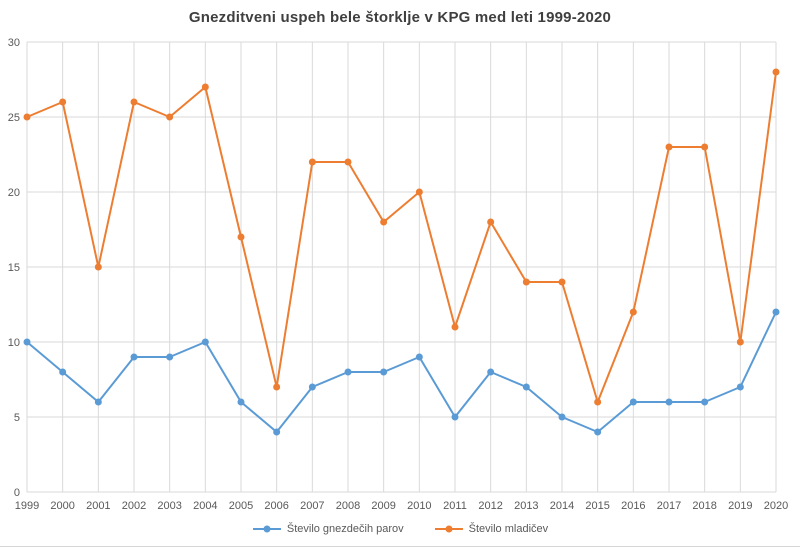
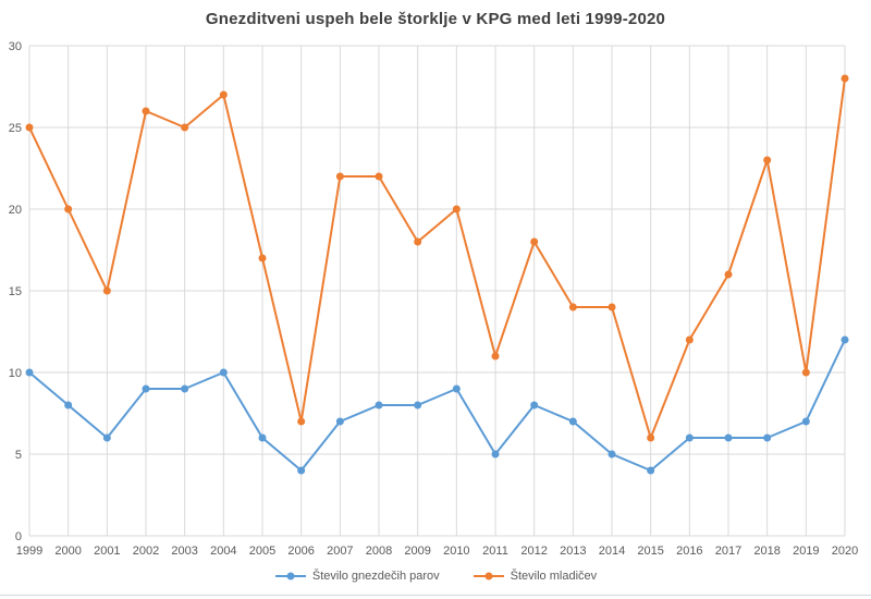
Število mladičev/2000: 26 -> 20
Število mladičev/2017: 23 -> 16
